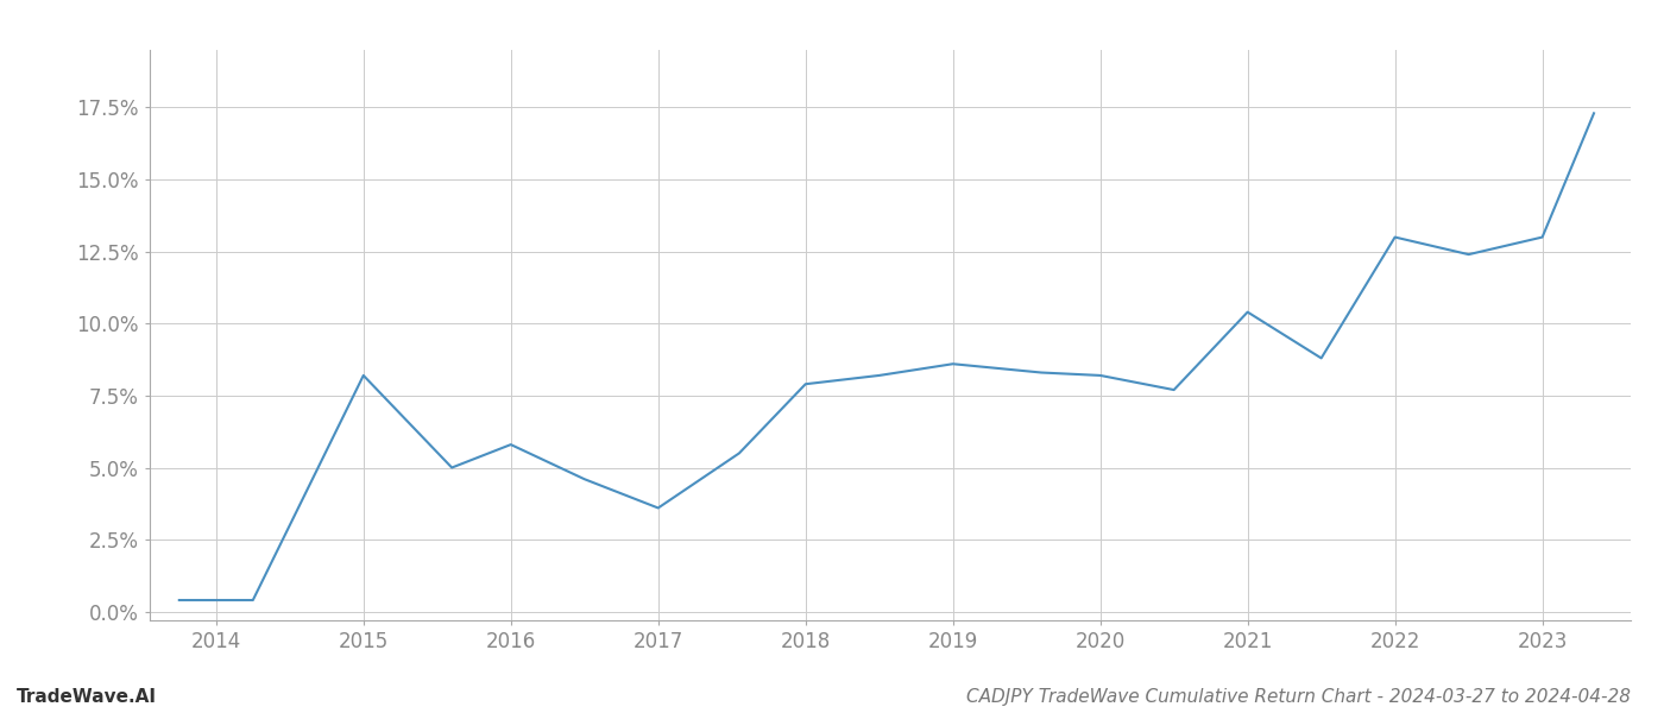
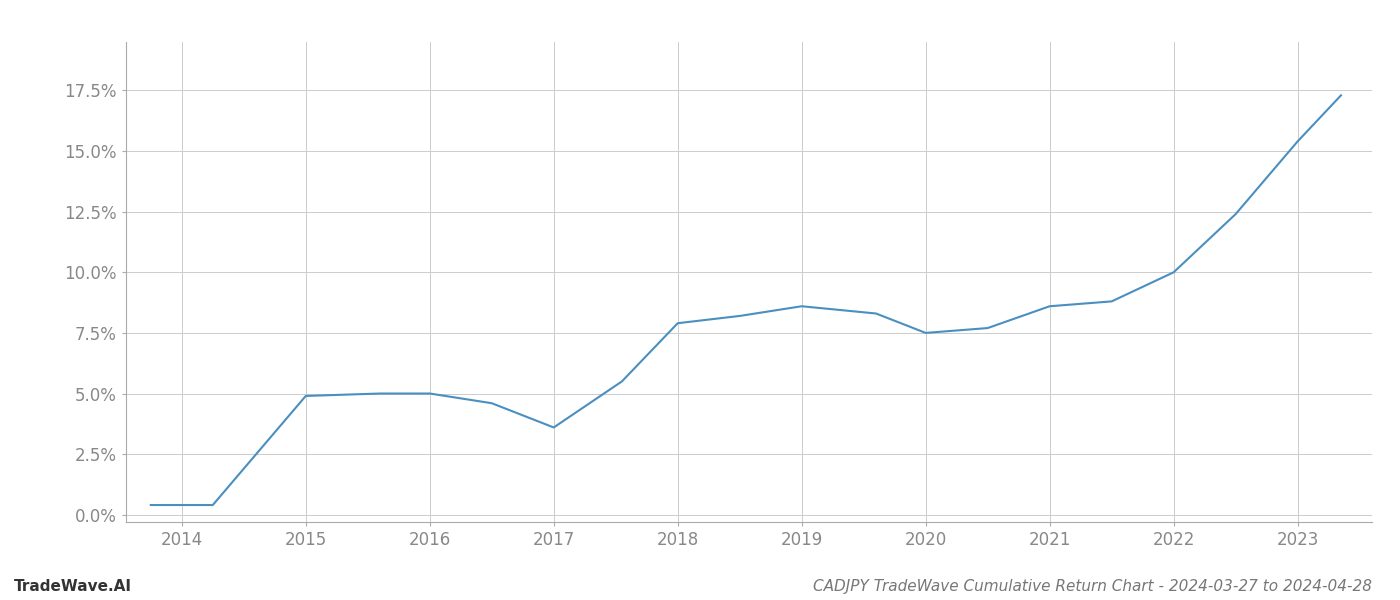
2015: 8.2% -> 4.9%
2016: 5.8% -> 5.0%
2020: 8.2% -> 7.5%
2021: 10.4% -> 8.6%
2022: 13.0% -> 10.0%
2023: 13.0% -> 15.4%
